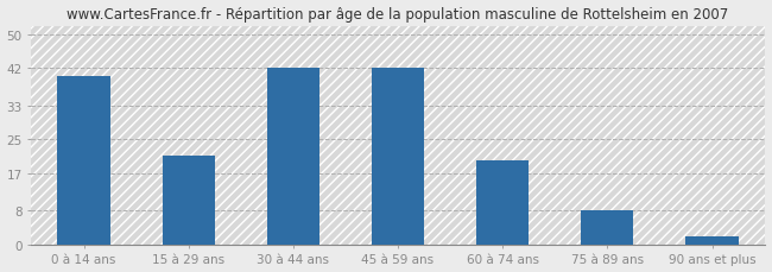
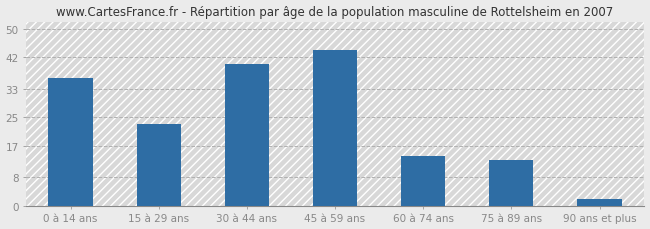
0 à 14 ans: 40 -> 36
15 à 29 ans: 21 -> 23
30 à 44 ans: 42 -> 40
45 à 59 ans: 42 -> 44
60 à 74 ans: 20 -> 14
75 à 89 ans: 8 -> 13
